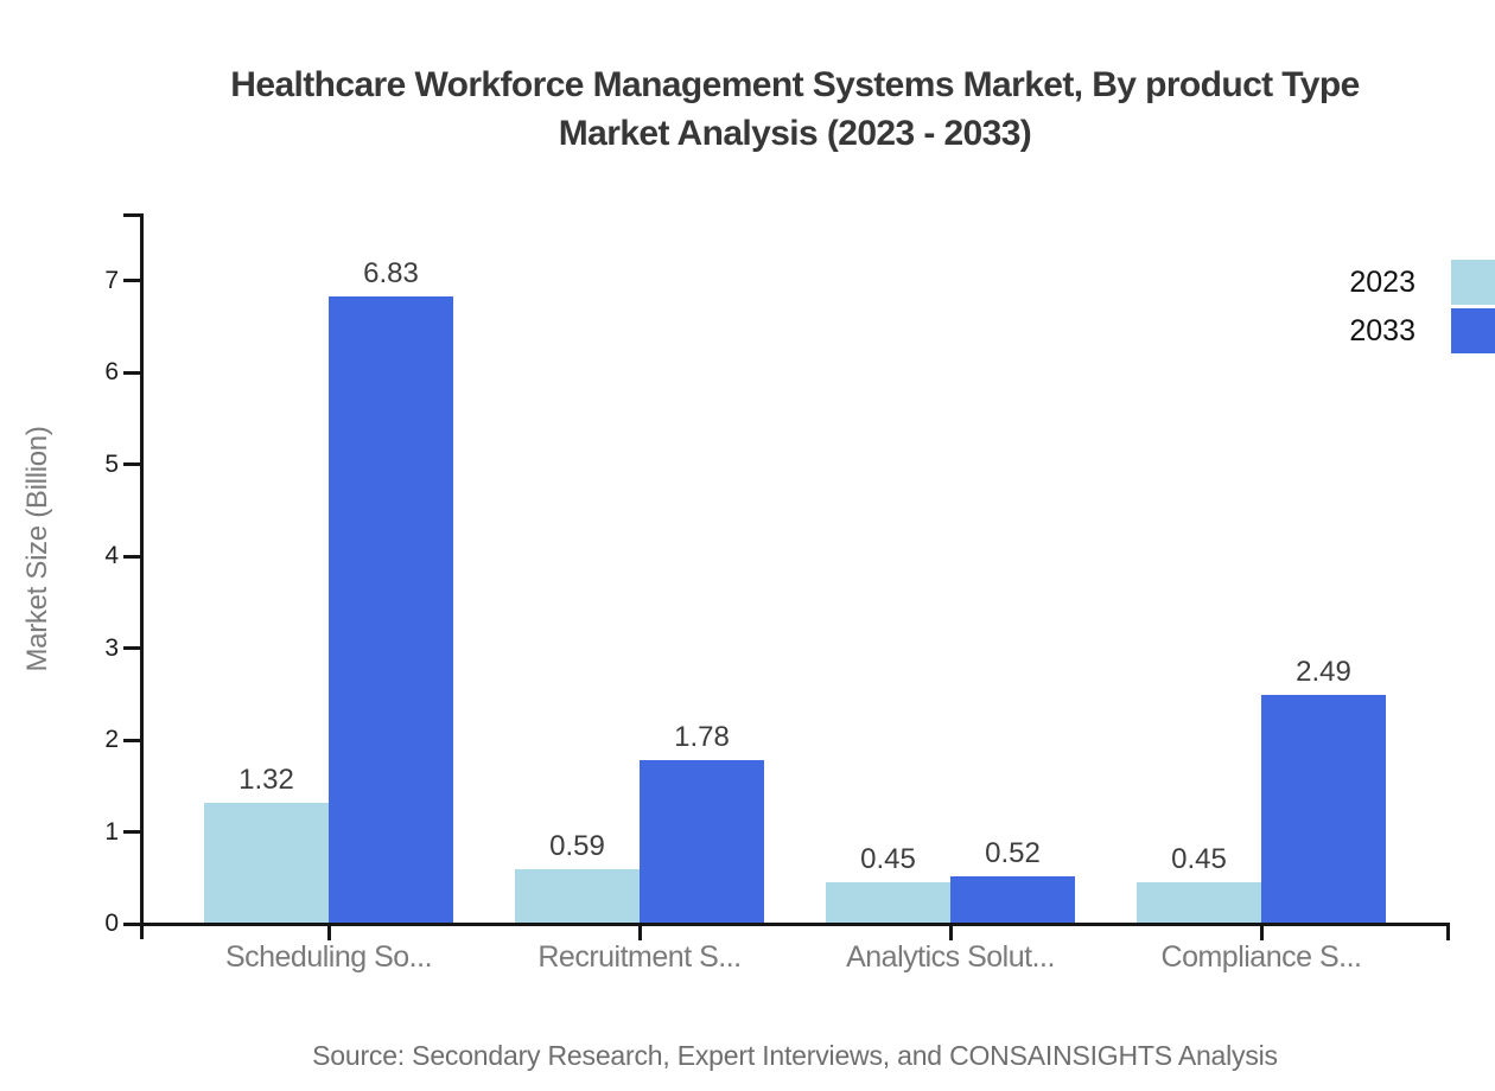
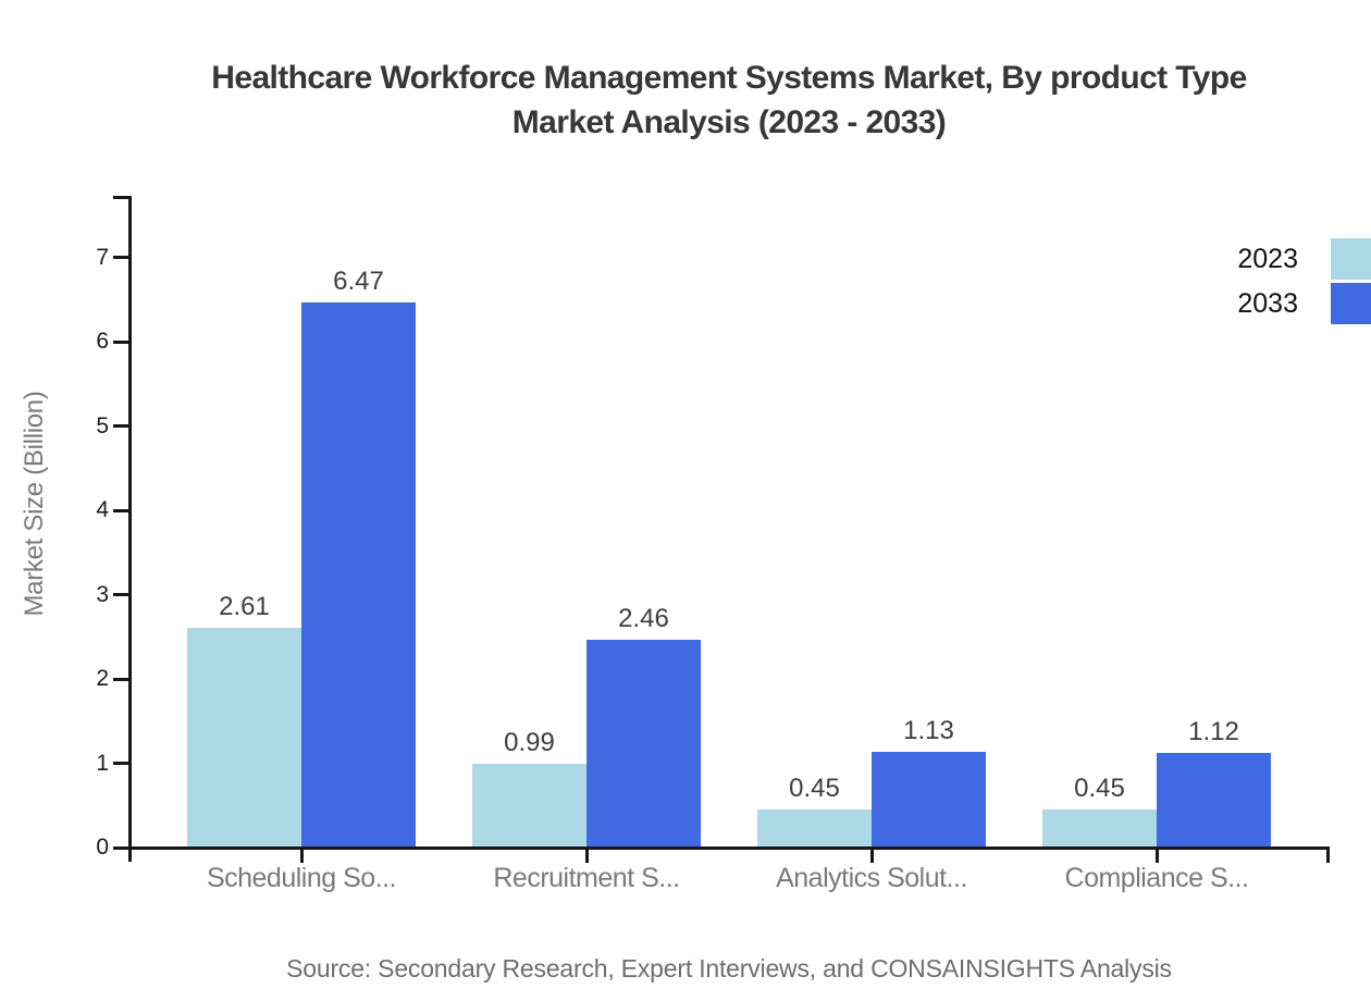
2023/Scheduling So...: 1.32 -> 2.61
2033/Scheduling So...: 6.83 -> 6.47
2023/Recruitment S...: 0.59 -> 0.99
2033/Recruitment S...: 1.78 -> 2.46
2033/Analytics Solut...: 0.52 -> 1.13
2033/Compliance S...: 2.49 -> 1.12
